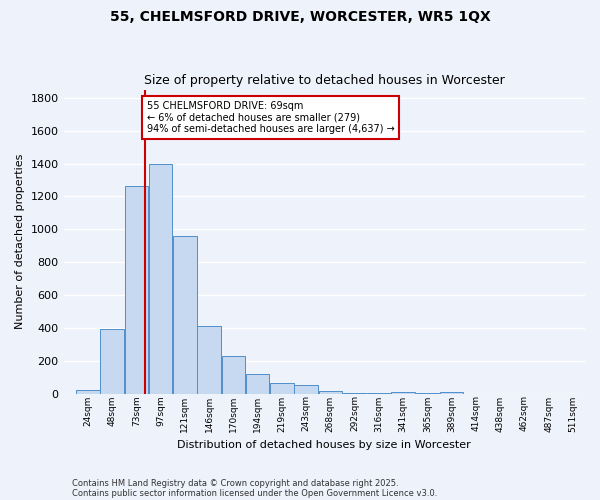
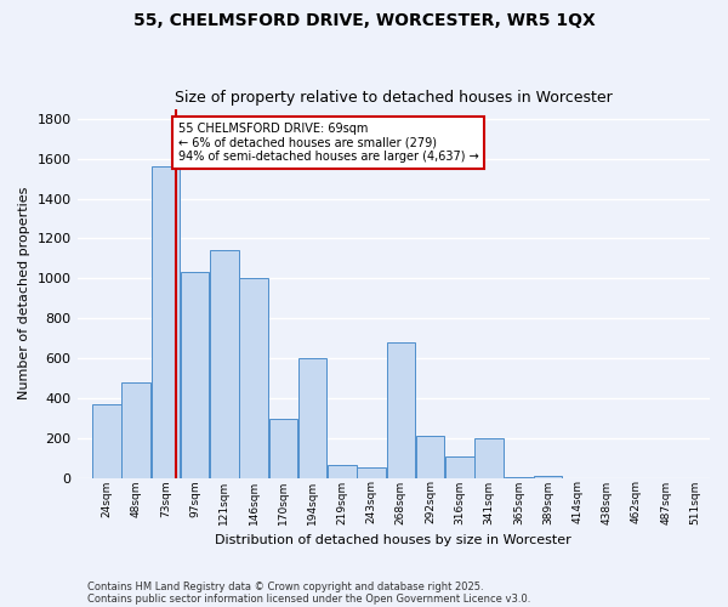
24sqm: 20 -> 370
48sqm: 400 -> 480
73sqm: 1260 -> 1560
97sqm: 1400 -> 1030
121sqm: 960 -> 1140
146sqm: 420 -> 1000
170sqm: 230 -> 300
194sqm: 120 -> 600
268sqm: 20 -> 680
292sqm: 0 -> 210
316sqm: 0 -> 110
341sqm: 10 -> 200
